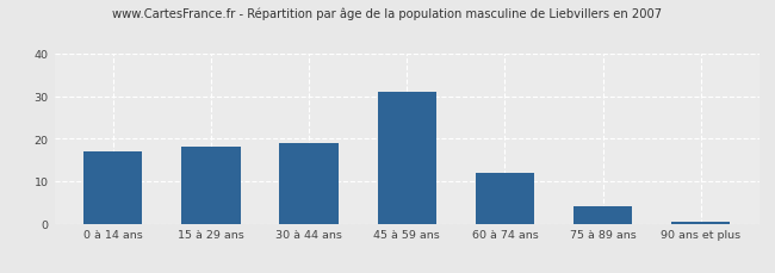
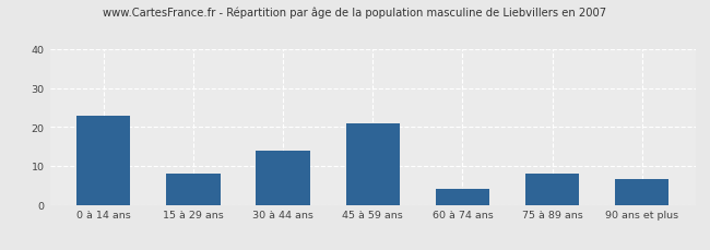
0 à 14 ans: 17.0 -> 23.0
15 à 29 ans: 18.0 -> 8.0
30 à 44 ans: 19.0 -> 14.0
45 à 59 ans: 31.0 -> 21.0
60 à 74 ans: 12.0 -> 4.0
75 à 89 ans: 4.0 -> 8.0
90 ans et plus: 0.5 -> 6.5
